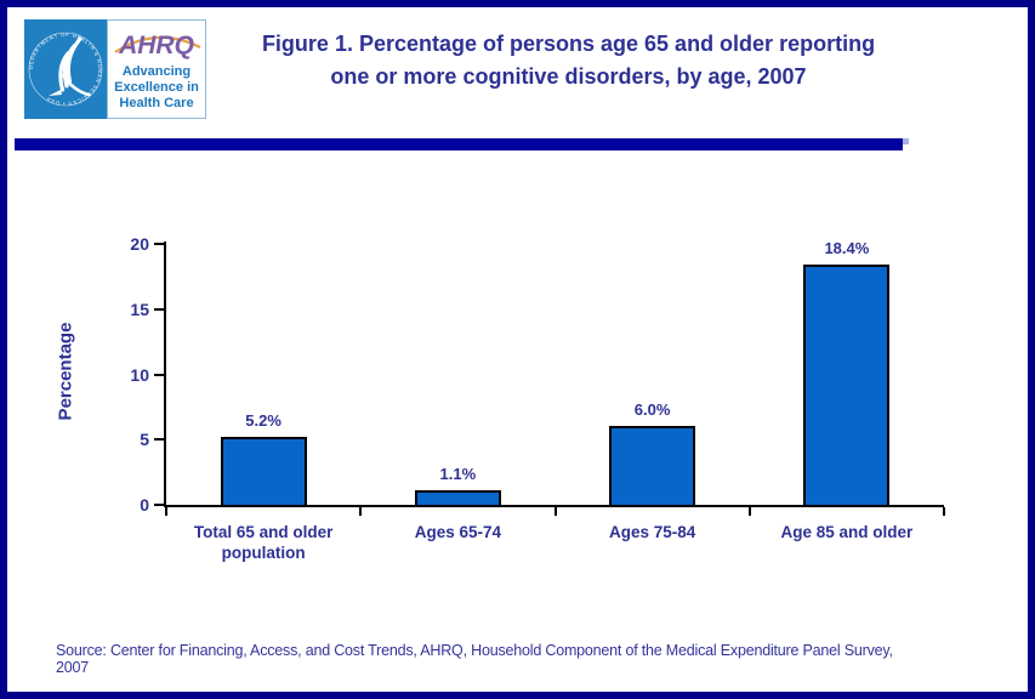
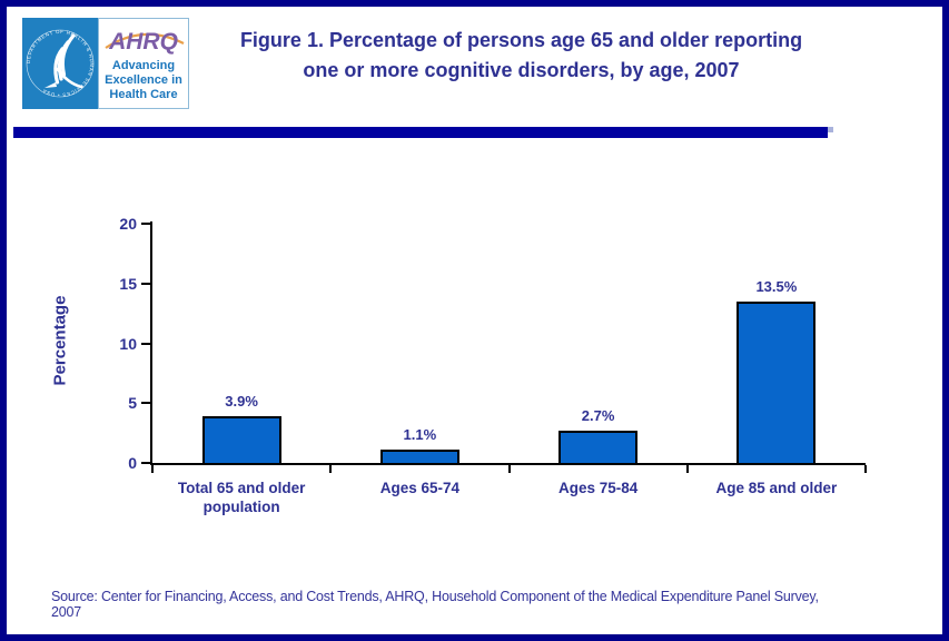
Total 65 and older population: 5.2% -> 3.9%
Ages 75-84: 6.0% -> 2.7%
Age 85 and older: 18.4% -> 13.5%
